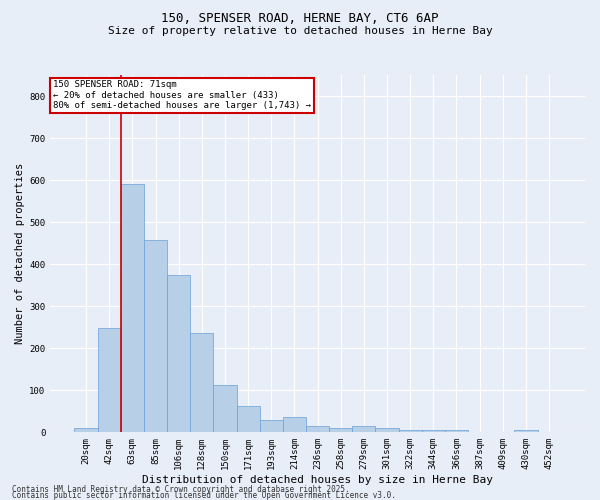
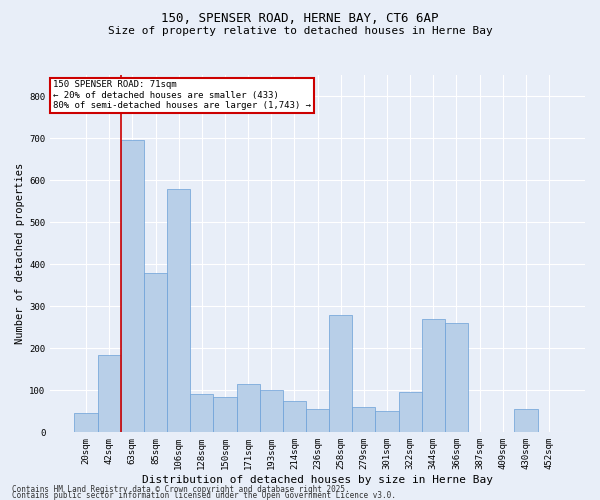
20sqm: 10 -> 45
42sqm: 247 -> 185
63sqm: 590 -> 695
85sqm: 457 -> 380
106sqm: 375 -> 580
128sqm: 237 -> 90
150sqm: 113 -> 85
171sqm: 63 -> 115
193sqm: 30 -> 100
214sqm: 37 -> 75
236sqm: 15 -> 55
258sqm: 10 -> 280
279sqm: 15 -> 60
301sqm: 10 -> 50
322sqm: 5 -> 95
344sqm: 5 -> 270
366sqm: 5 -> 260
430sqm: 5 -> 55
